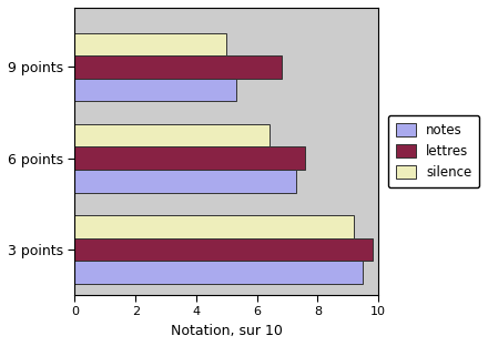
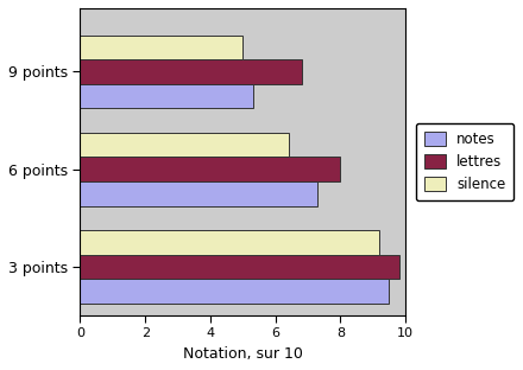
lettres/6 points: 7.6 -> 8.0
